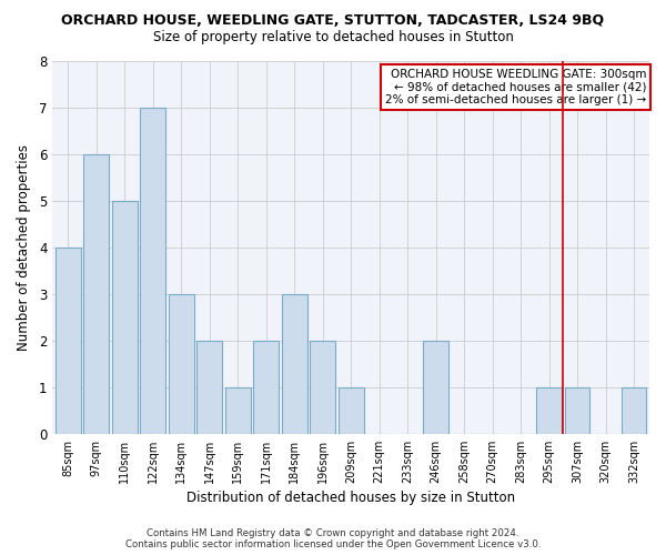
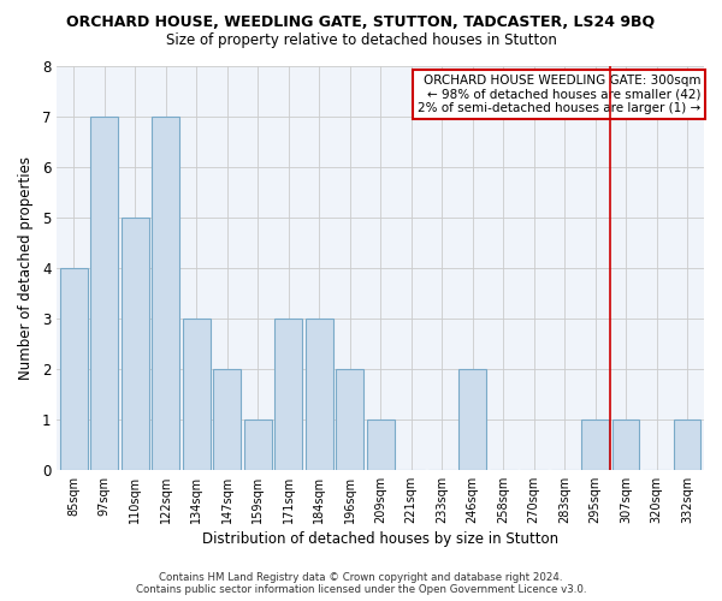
97sqm: 6 -> 7
171sqm: 2 -> 3
